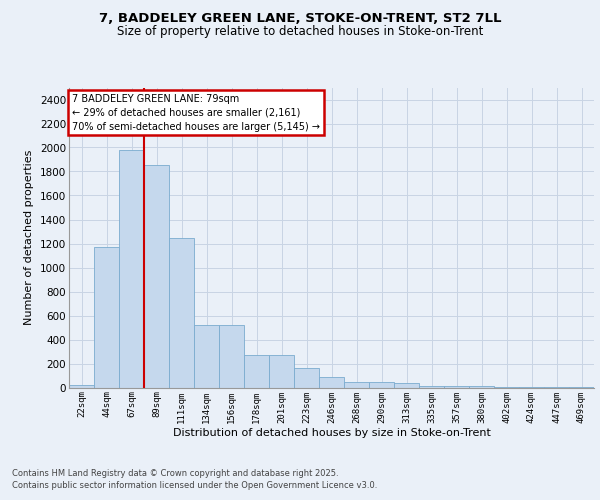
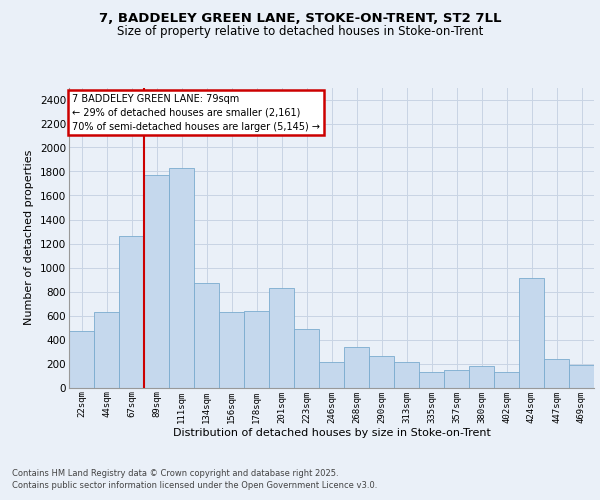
22sqm: 20 -> 470
44sqm: 1170 -> 630
67sqm: 1980 -> 1260
89sqm: 1850 -> 1770
111sqm: 1250 -> 1830
134sqm: 520 -> 870
156sqm: 520 -> 630
178sqm: 270 -> 640
201sqm: 270 -> 830
223sqm: 160 -> 490
246sqm: 80 -> 210
268sqm: 40 -> 340
290sqm: 40 -> 260
313sqm: 40 -> 210
335sqm: 20 -> 130
357sqm: 20 -> 150
380sqm: 10 -> 180
402sqm: 0 -> 130
424sqm: 0 -> 910
447sqm: 0 -> 240
469sqm: 0 -> 190
